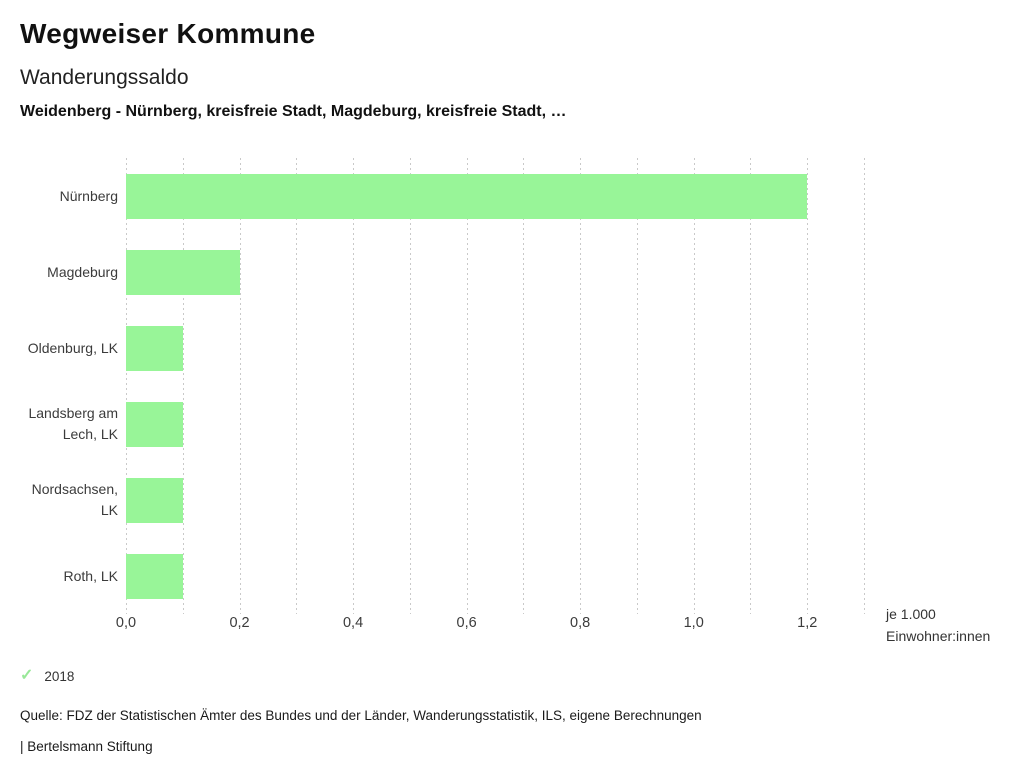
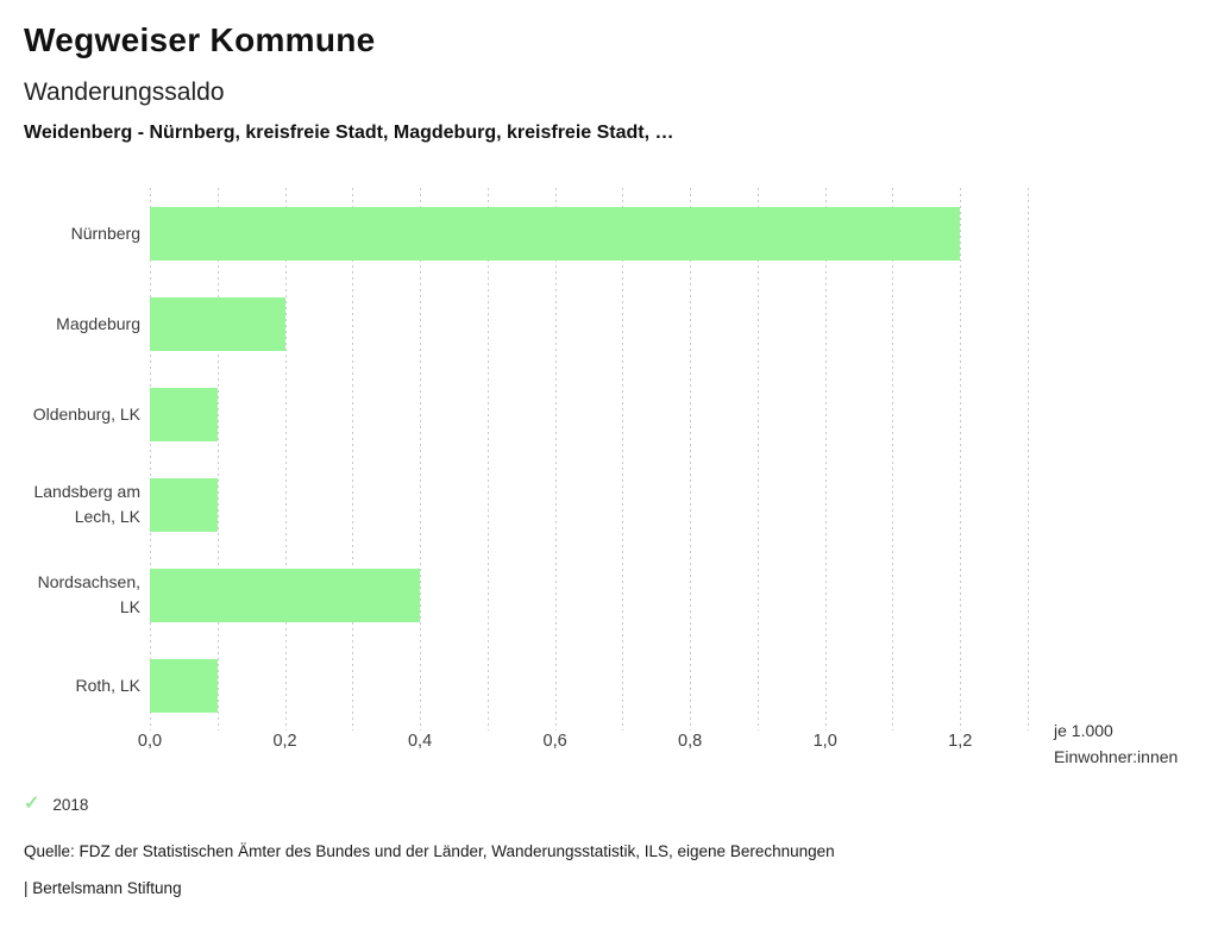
Nordsachsen, LK: 0,1 -> 0,4
